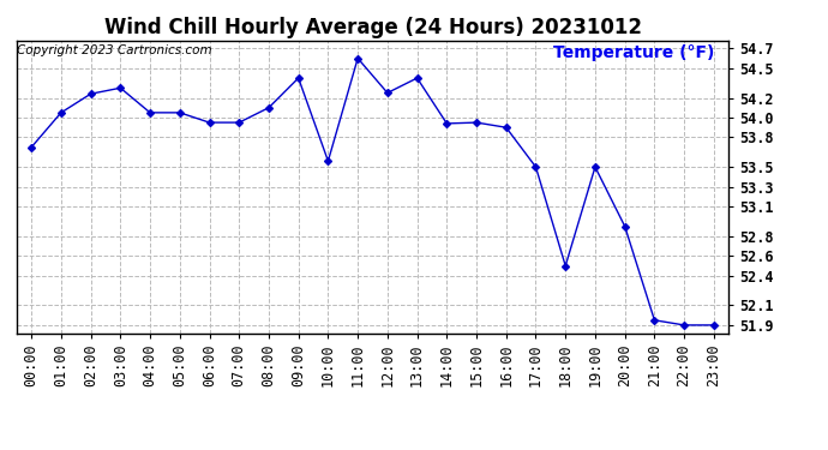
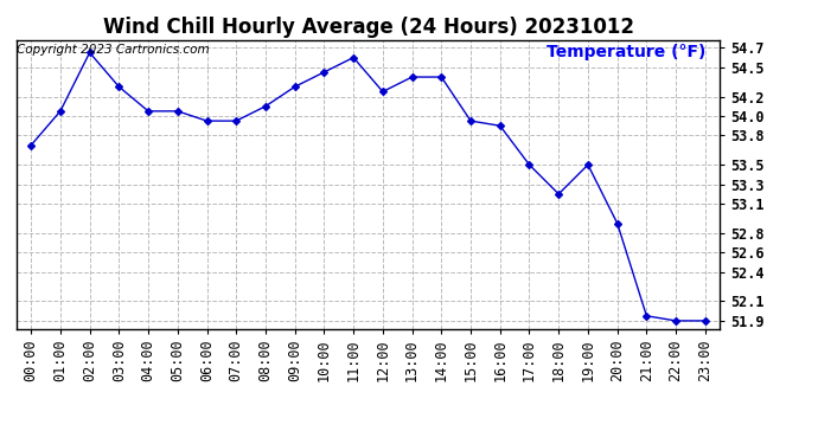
02:00: 54.24 -> 54.65
09:00: 54.40 -> 54.30
10:00: 53.56 -> 54.45
14:00: 53.94 -> 54.40
18:00: 52.50 -> 53.20
